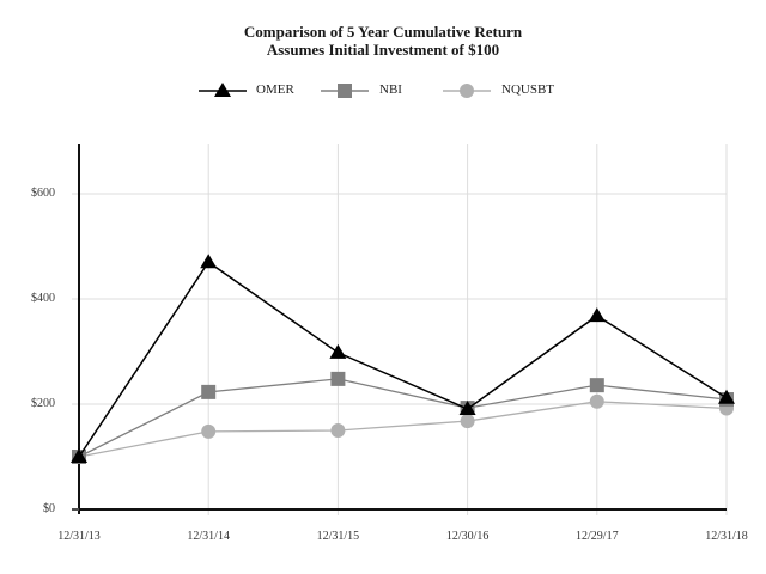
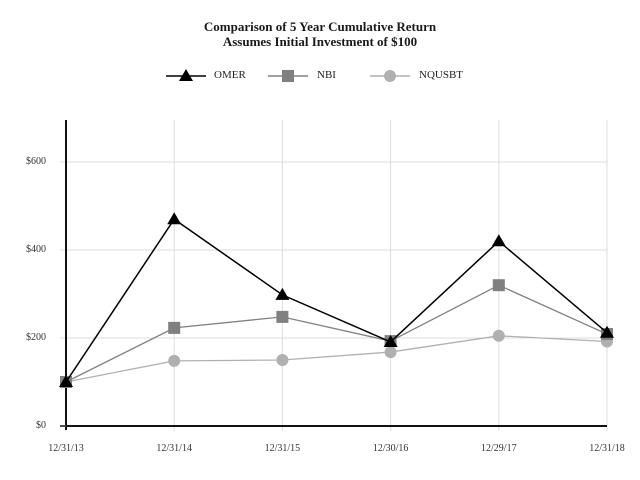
OMER/12/29/17: $370 -> $420
NBI/12/29/17: $240 -> $320
